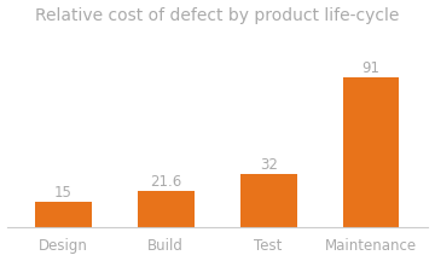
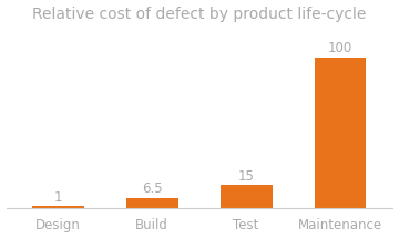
Design: 15 -> 1
Build: 21.6 -> 6.5
Test: 32 -> 15
Maintenance: 91 -> 100
